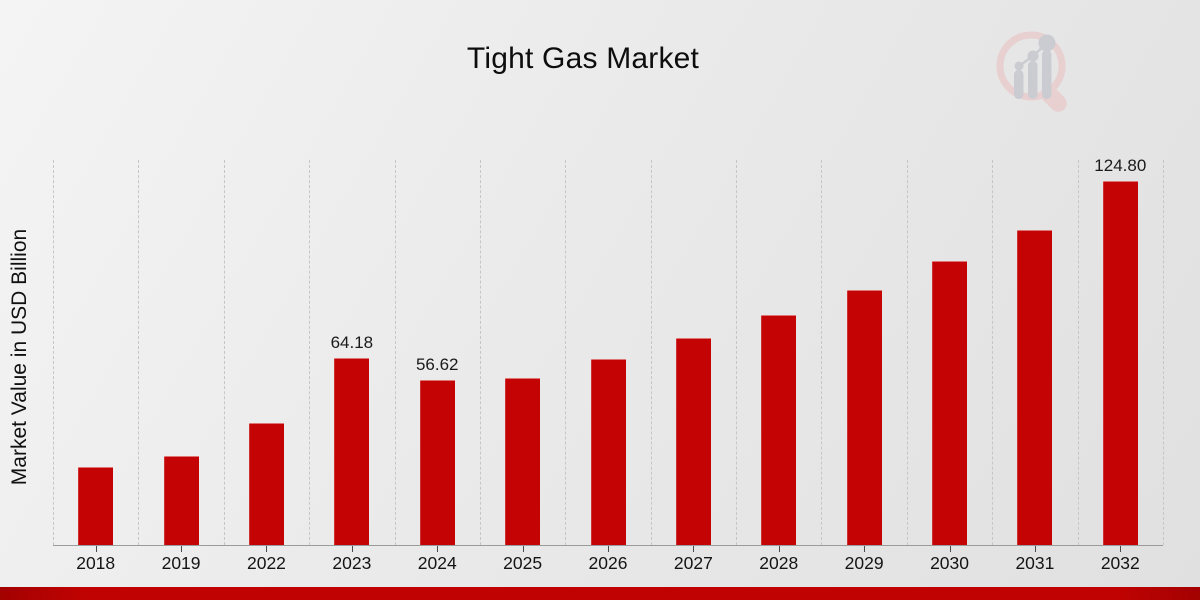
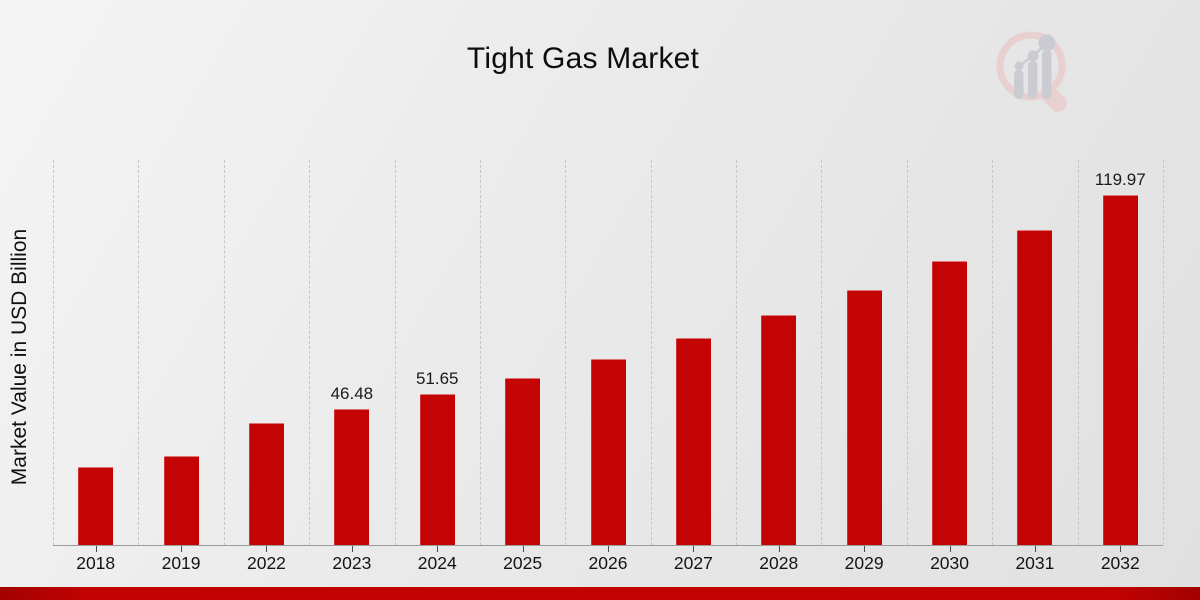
2023: 64.18 -> 46.48
2024: 56.62 -> 51.65
2032: 124.80 -> 119.97
